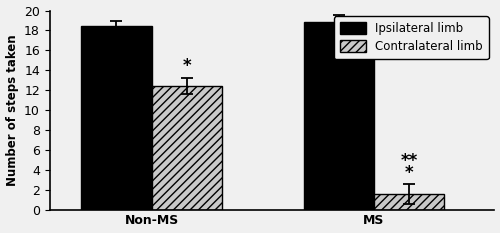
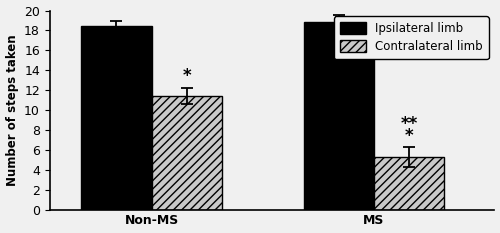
Contralateral limb/Non-MS: 12.4 -> 11.4
Contralateral limb/MS: 1.6 -> 5.3
